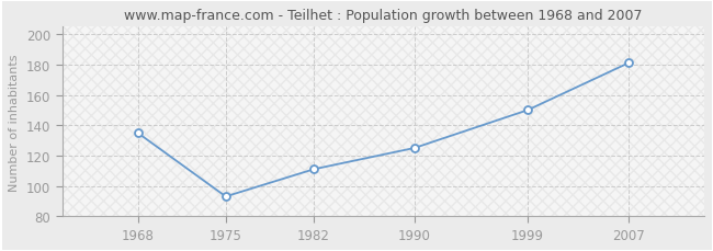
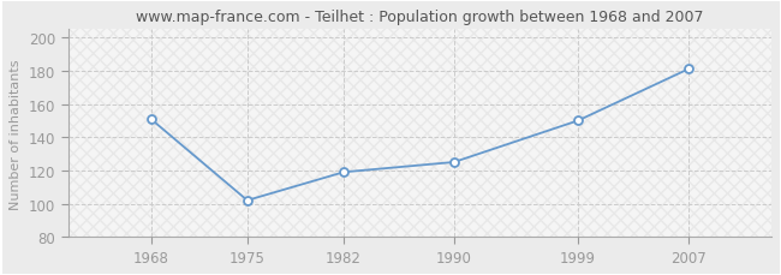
1968: 135 -> 151
1975: 93 -> 102
1982: 111 -> 119
